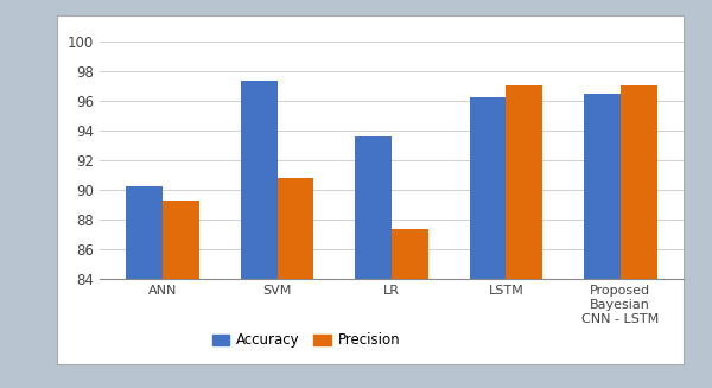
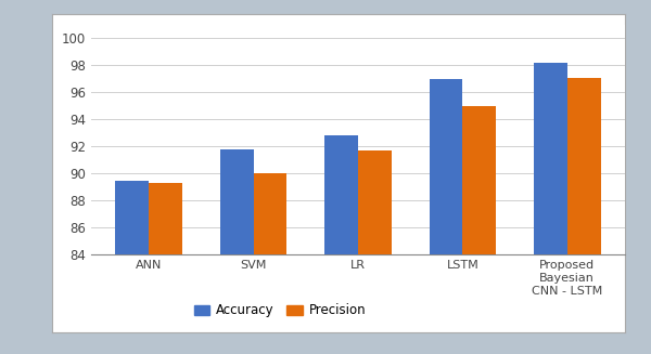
Accuracy/ANN: 90.3 -> 89.5
Accuracy/SVM: 97.4 -> 91.8
Precision/SVM: 90.8 -> 90.0
Accuracy/LR: 93.6 -> 92.8
Precision/LR: 87.4 -> 91.7
Accuracy/LSTM: 96.3 -> 97.0
Precision/LSTM: 97.1 -> 95.0
Accuracy/Proposed Bayesian CNN - LSTM: 96.5 -> 98.2
